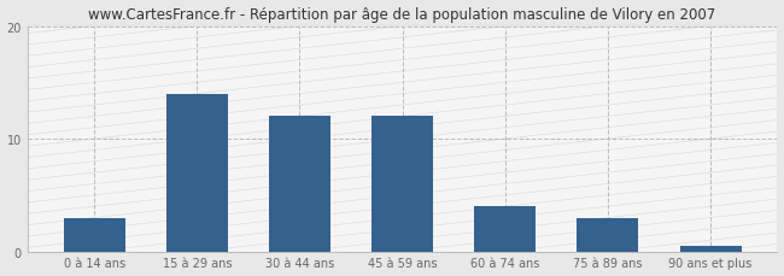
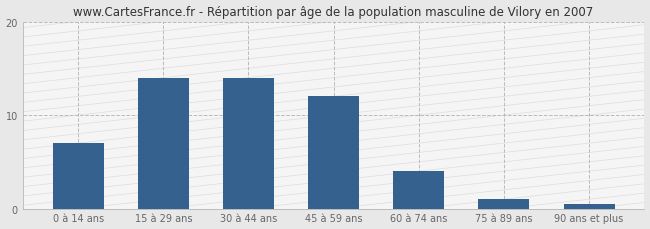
0 à 14 ans: 3.0 -> 7.0
30 à 44 ans: 12.0 -> 14.0
75 à 89 ans: 3.0 -> 1.0
